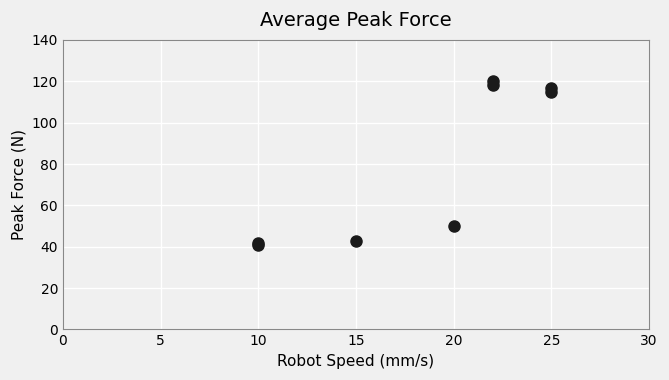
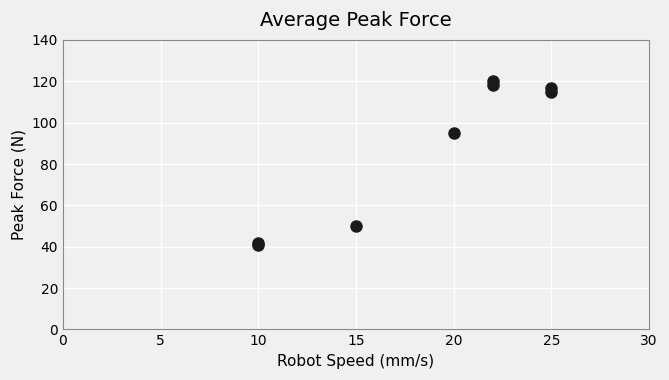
15: 43 -> 50
20: 50 -> 95
